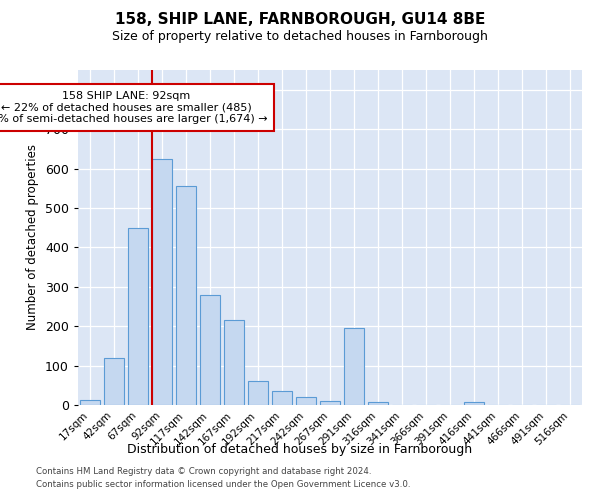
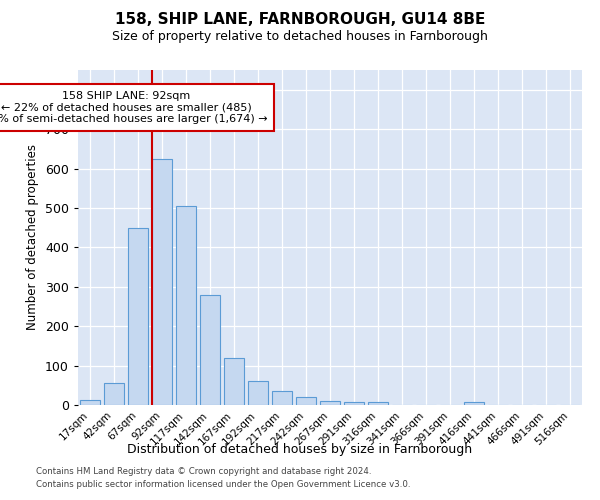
42sqm: 120 -> 55
117sqm: 555 -> 505
167sqm: 215 -> 118
291sqm: 195 -> 7
